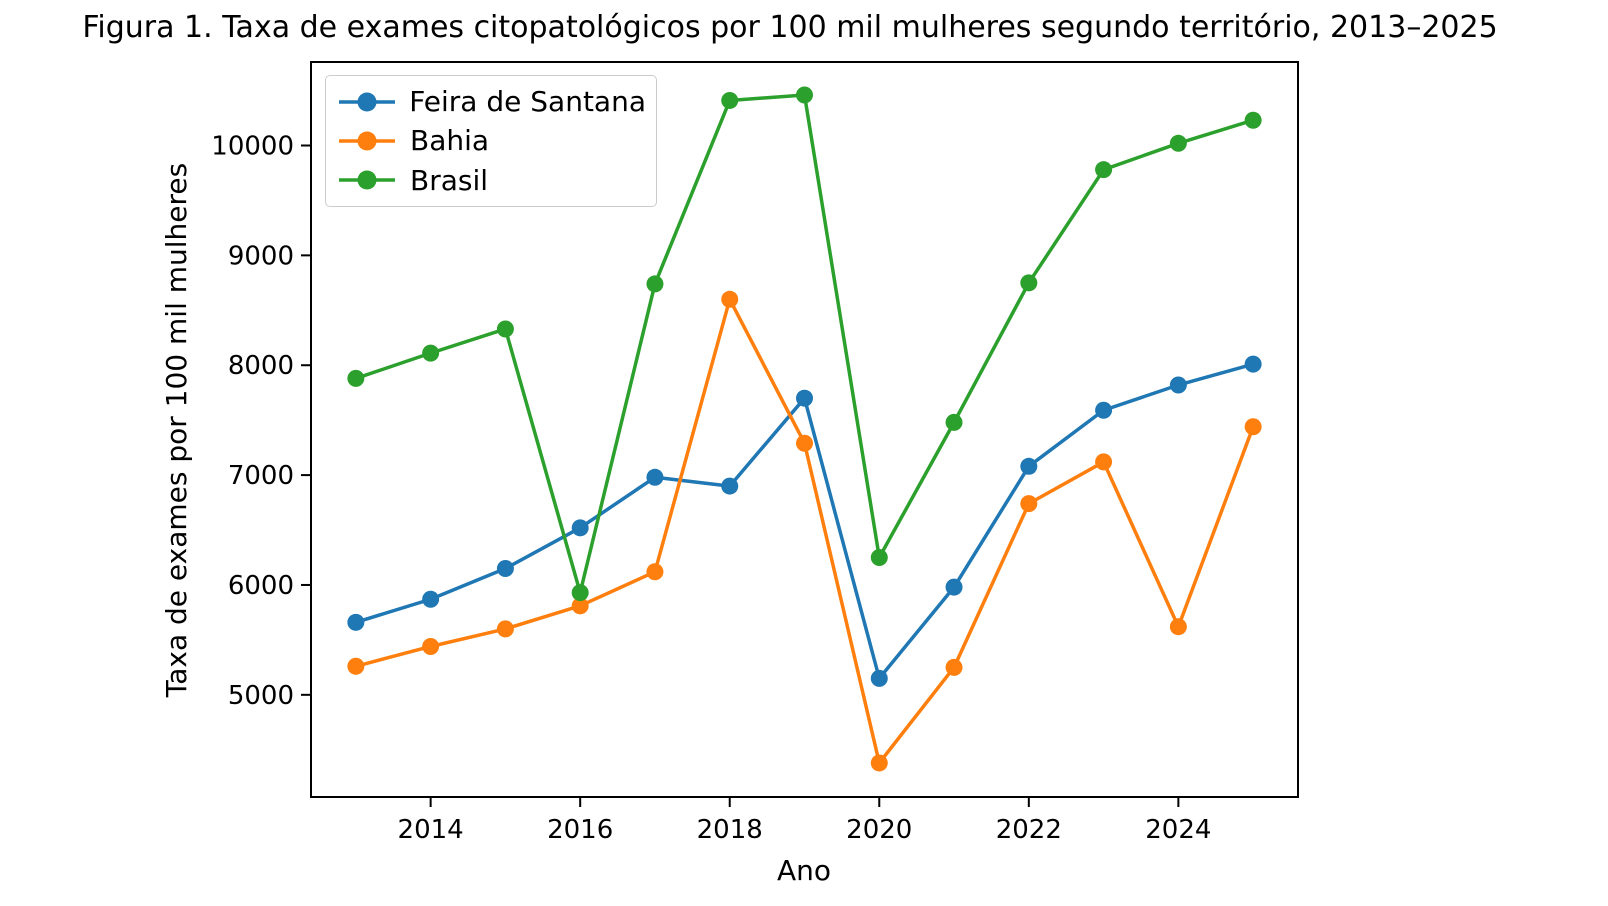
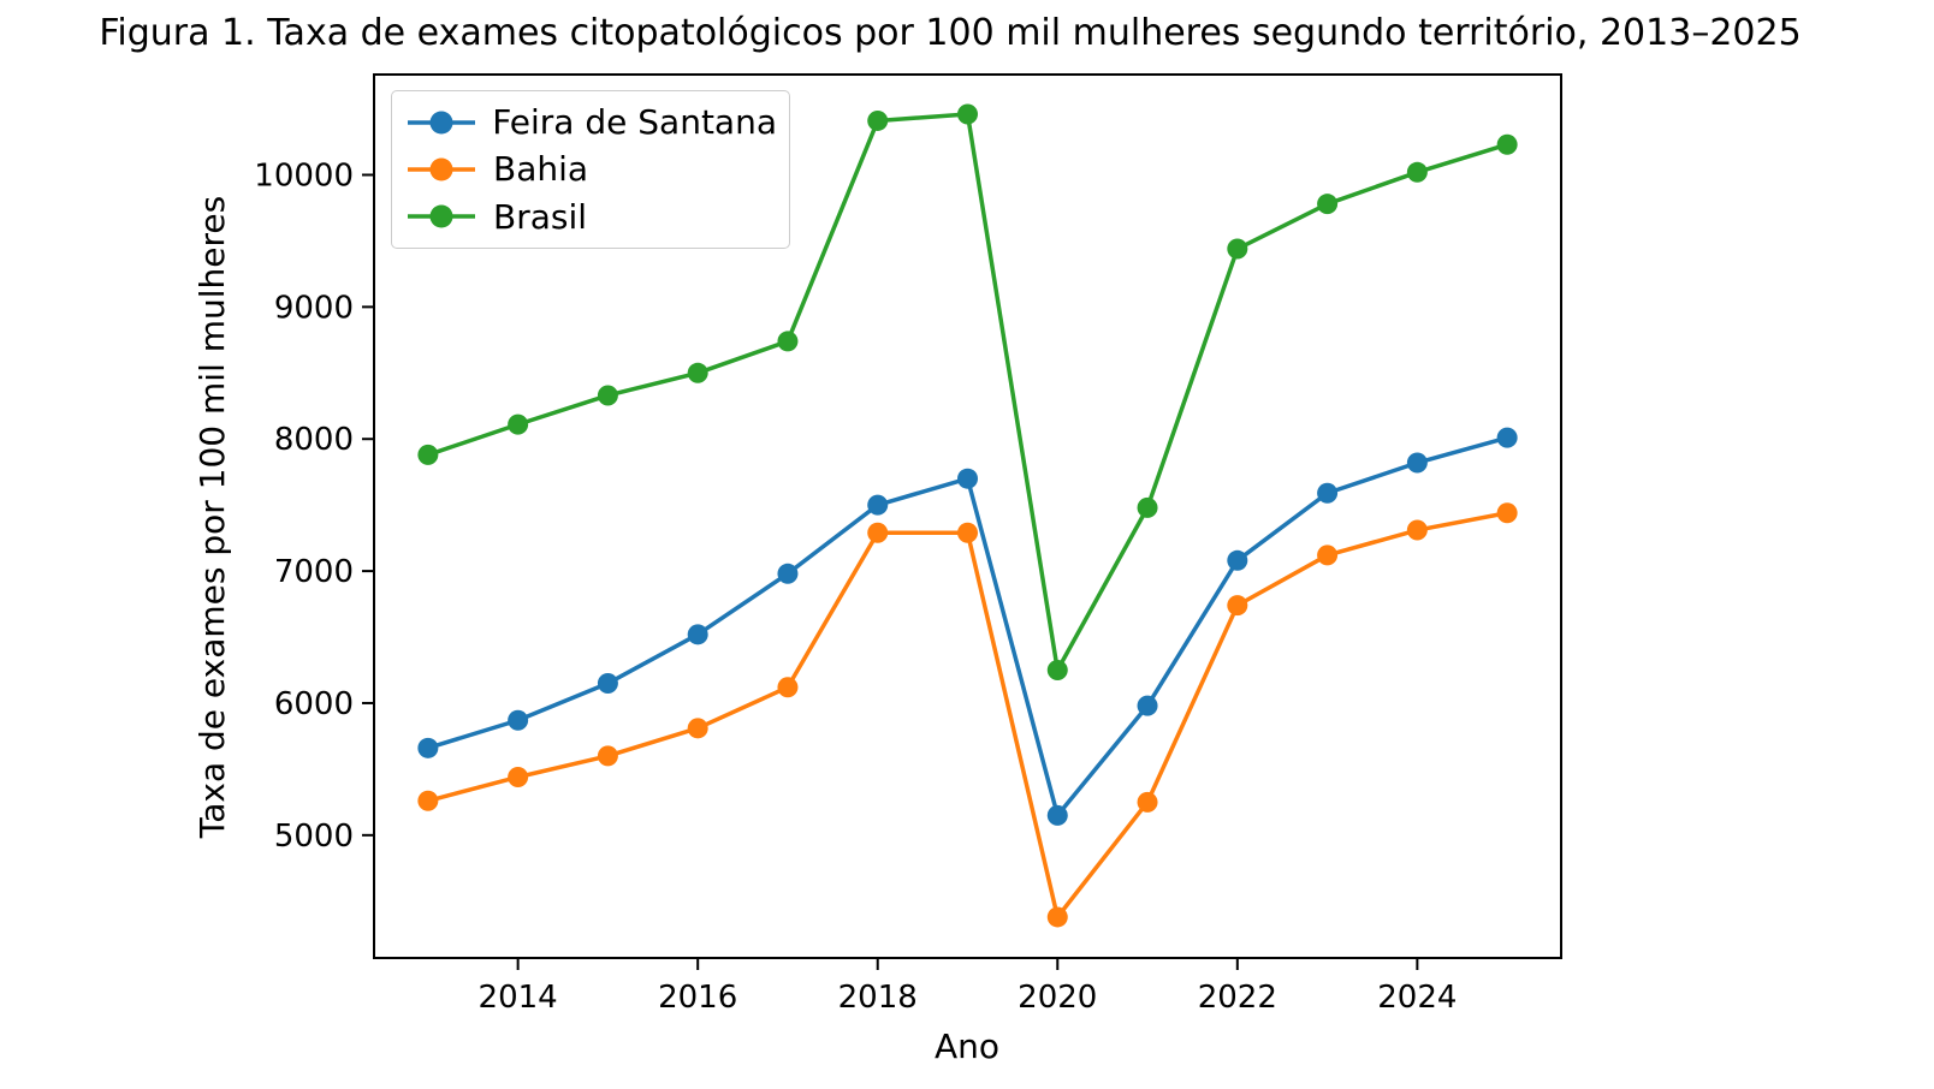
Brasil/2016: 5930 -> 8500
Feira de Santana/2018: 6900 -> 7500
Bahia/2018: 8600 -> 7290
Brasil/2022: 8750 -> 9440
Bahia/2024: 5620 -> 7310
